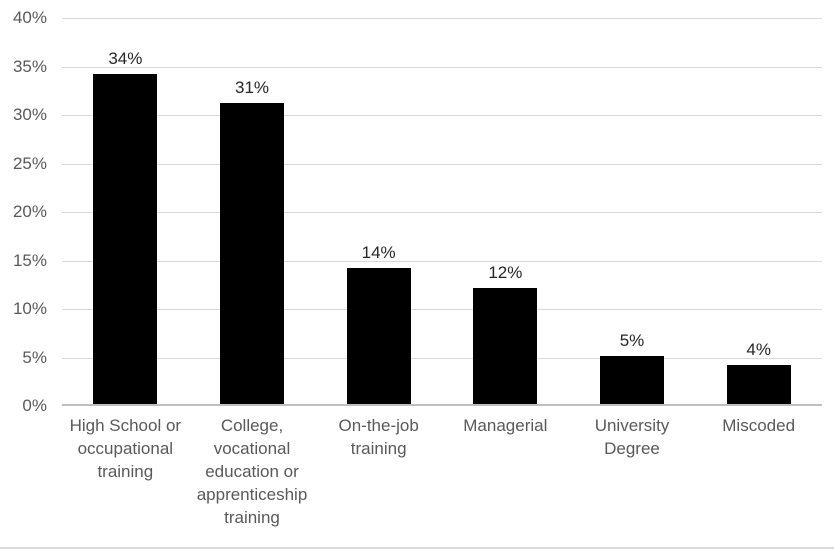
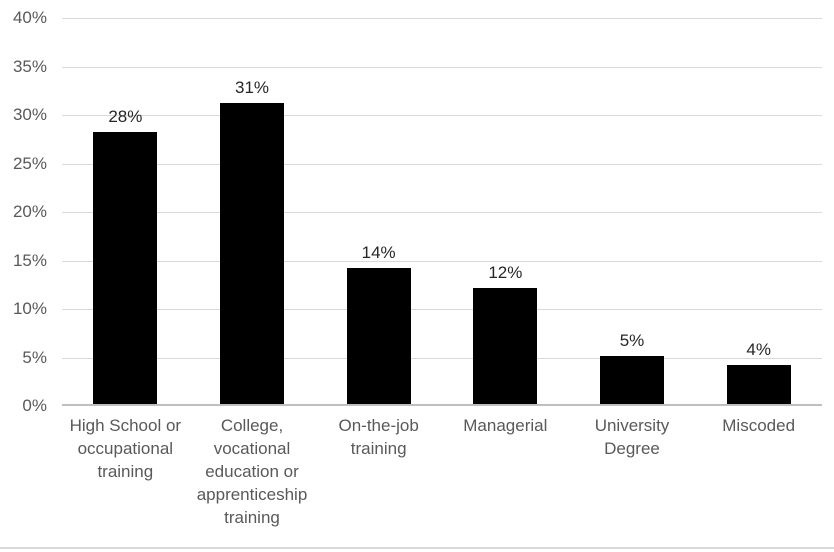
High School or occupational training: 34% -> 28%
